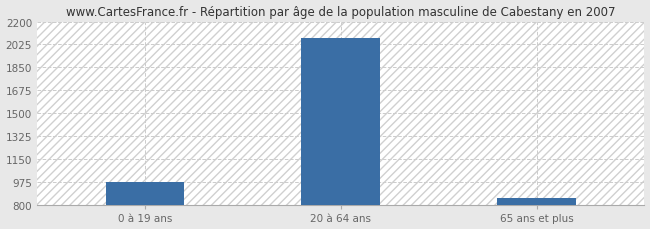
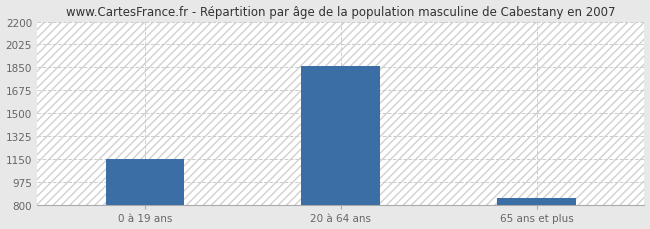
0 à 19 ans: 980 -> 1150
20 à 64 ans: 2080 -> 1860
